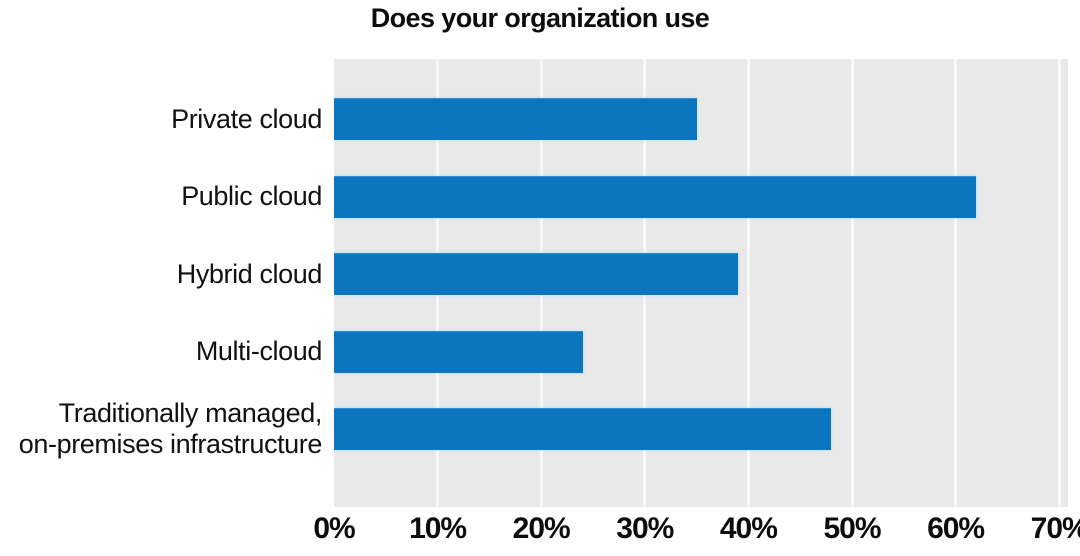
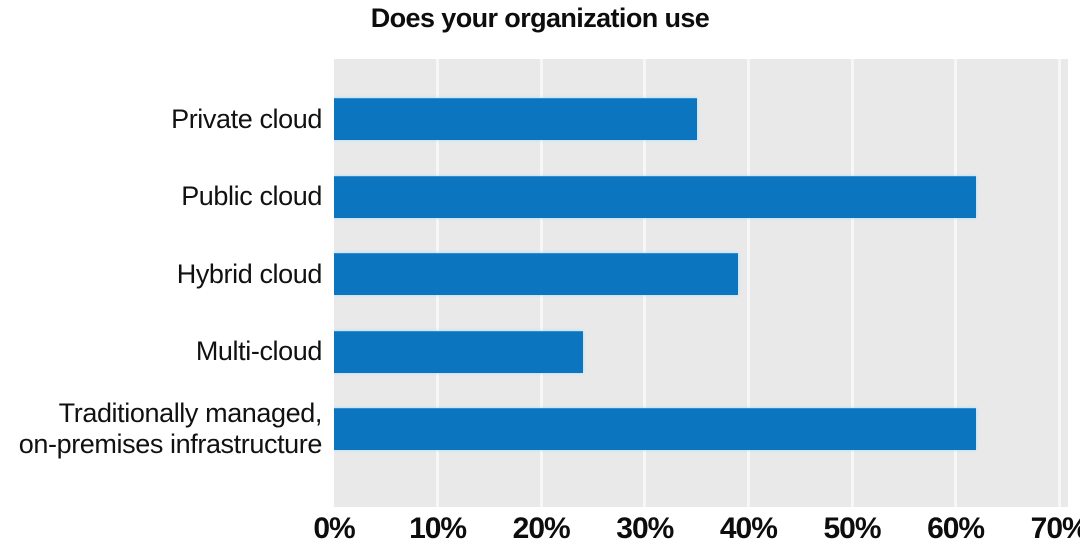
Traditionally managed, on-premises infrastructure: 48% -> 62%
